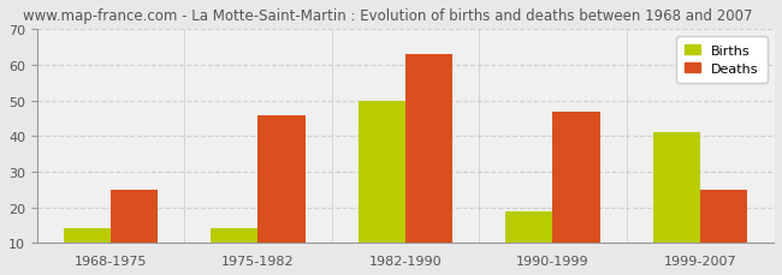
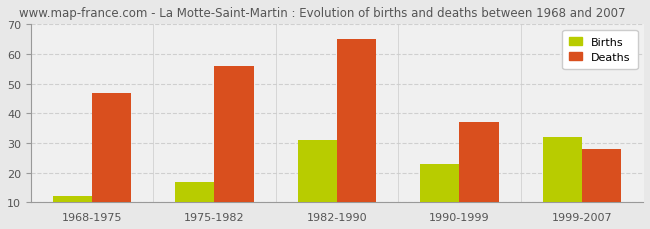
Births/1968-1975: 14 -> 12
Deaths/1968-1975: 25 -> 47
Births/1975-1982: 14 -> 17
Deaths/1975-1982: 46 -> 56
Births/1982-1990: 50 -> 31
Deaths/1982-1990: 63 -> 65
Births/1990-1999: 19 -> 23
Deaths/1990-1999: 47 -> 37
Births/1999-2007: 41 -> 32
Deaths/1999-2007: 25 -> 28
